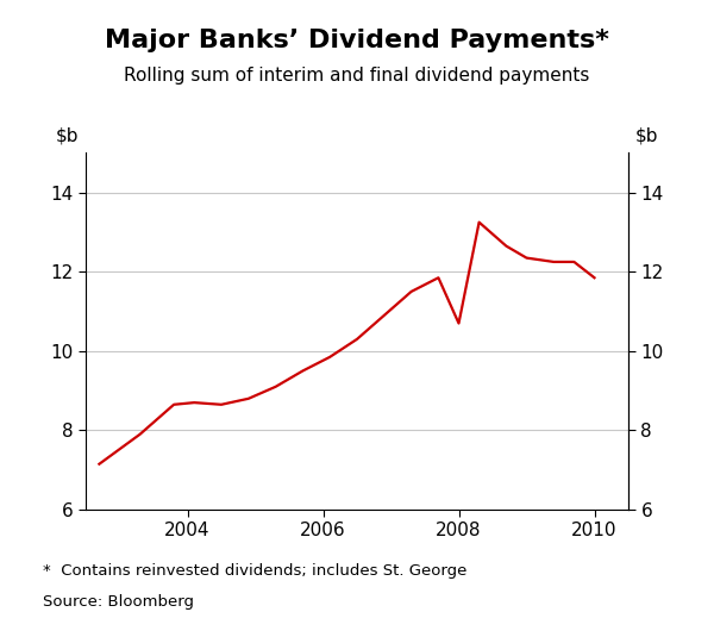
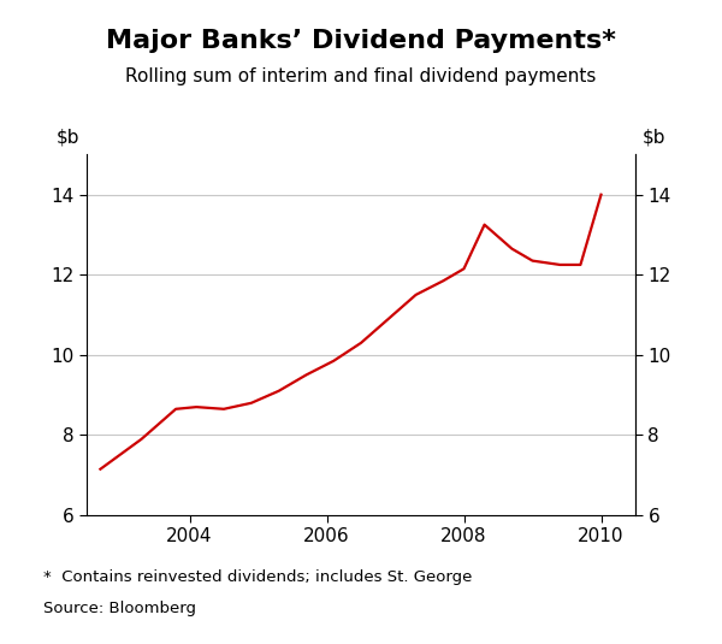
2008: 10.70 -> 12.15
2010: 11.85 -> 14.00
